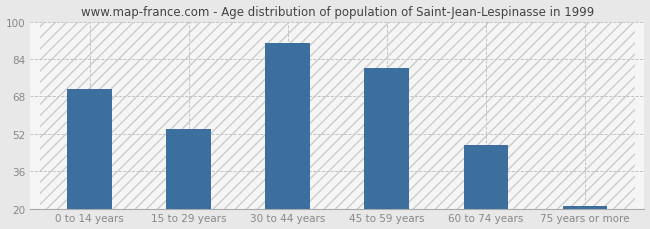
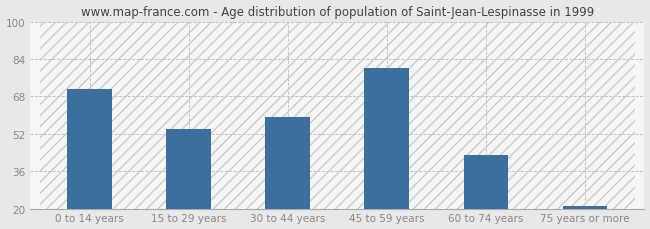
30 to 44 years: 91 -> 59
60 to 74 years: 47 -> 43
